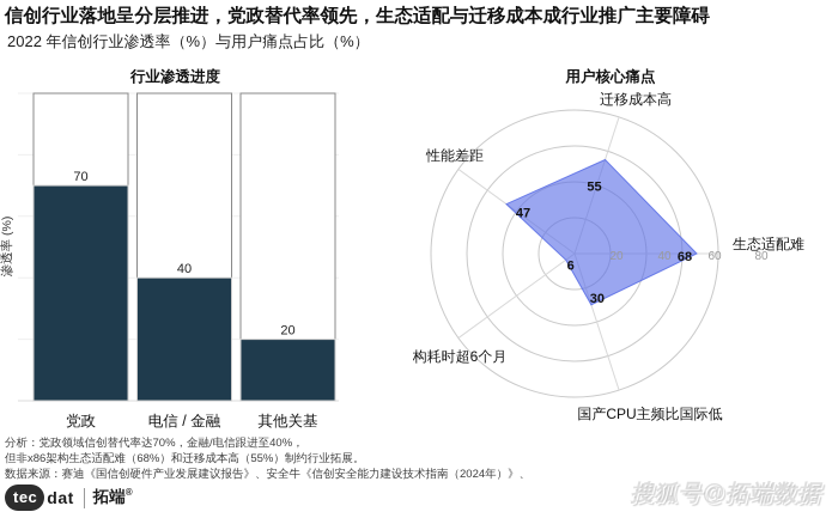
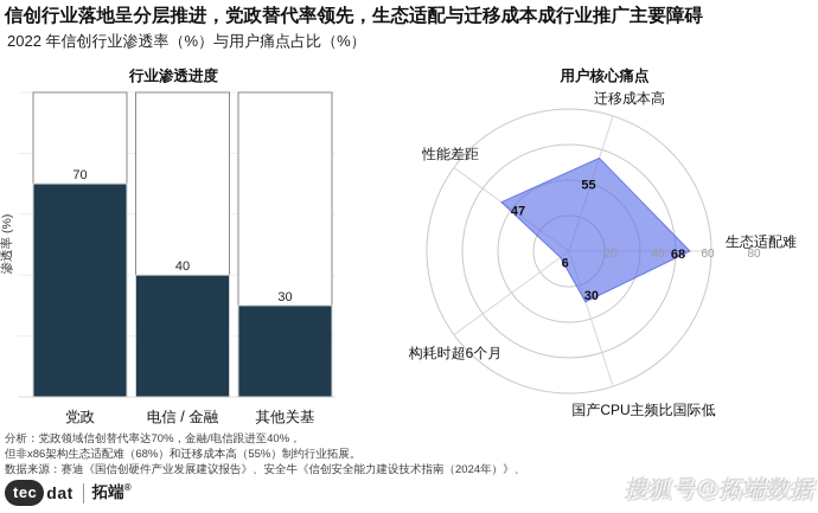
行业渗透进度/其他关基: 20 -> 30
